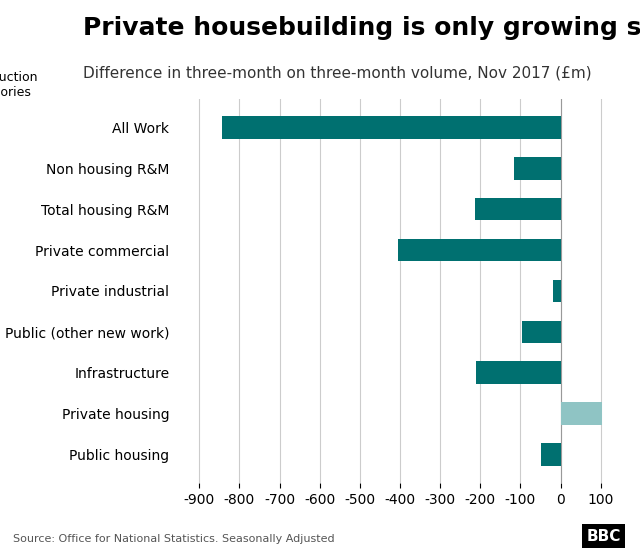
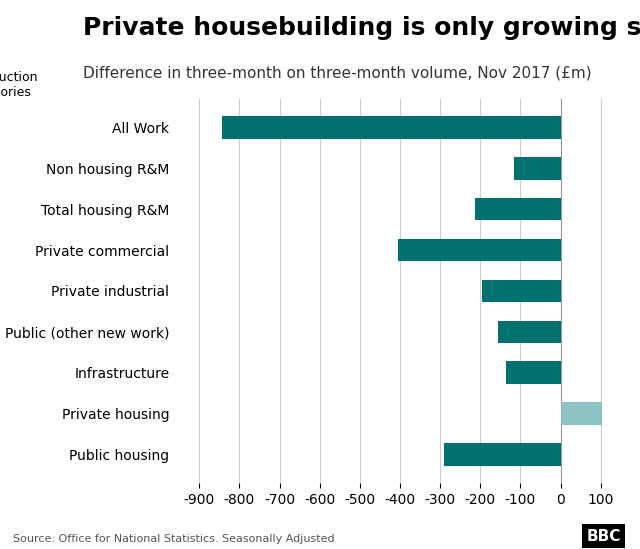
Private industrial: -18 -> -195
Public (other new work): -95 -> -155
Infrastructure: -210 -> -135
Public housing: -50 -> -290
